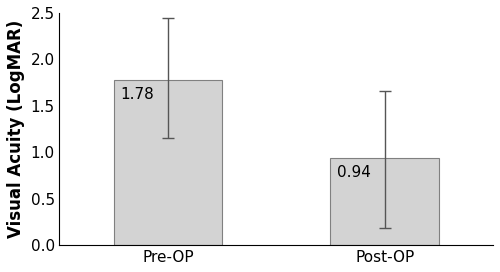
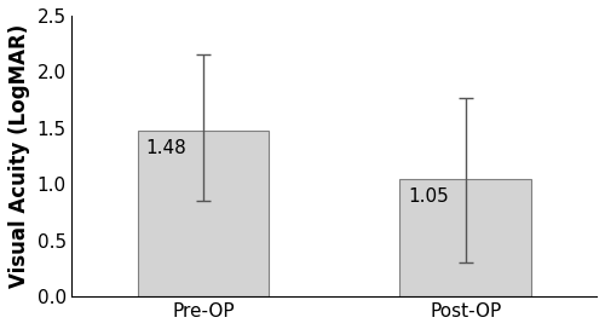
Pre-OP: 1.78 -> 1.48
Post-OP: 0.94 -> 1.05
